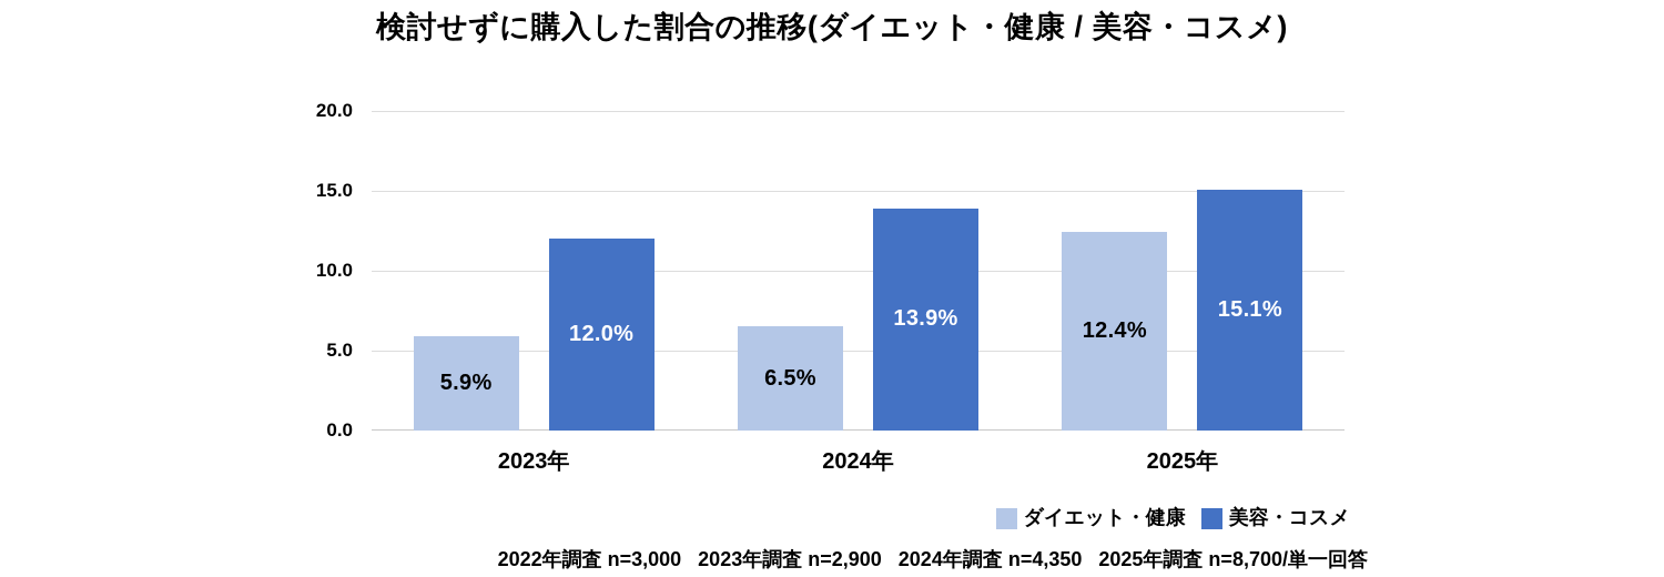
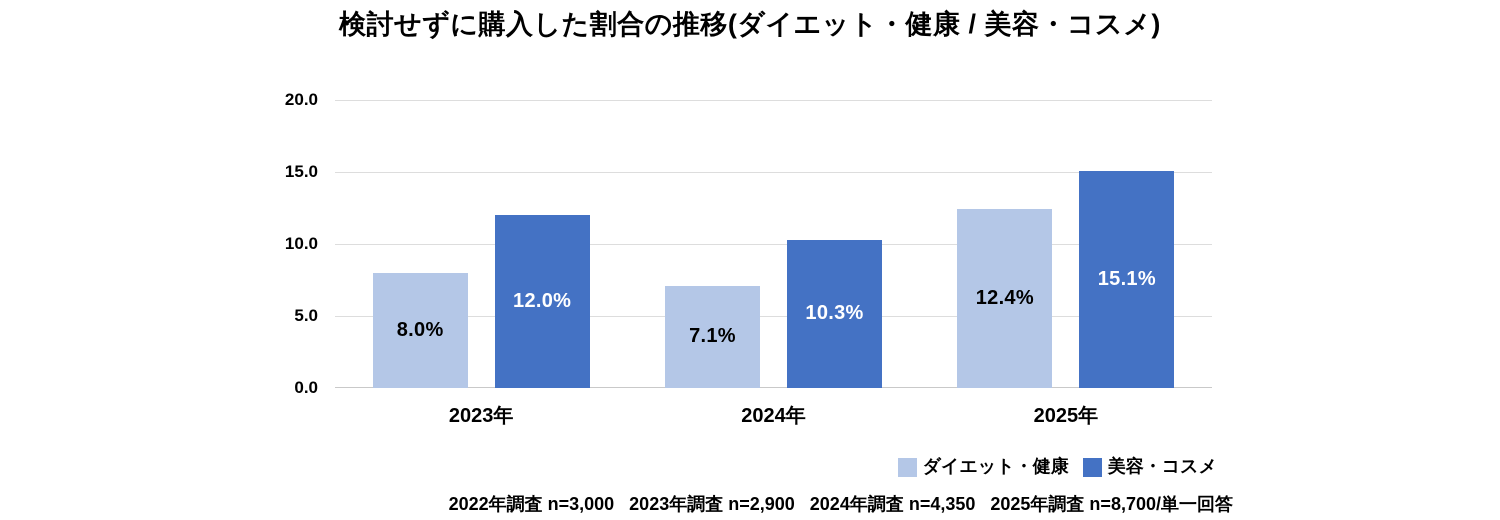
ダイエット・健康/2023年: 5.9% -> 8.0%
ダイエット・健康/2024年: 6.5% -> 7.1%
美容・コスメ/2024年: 13.9% -> 10.3%
